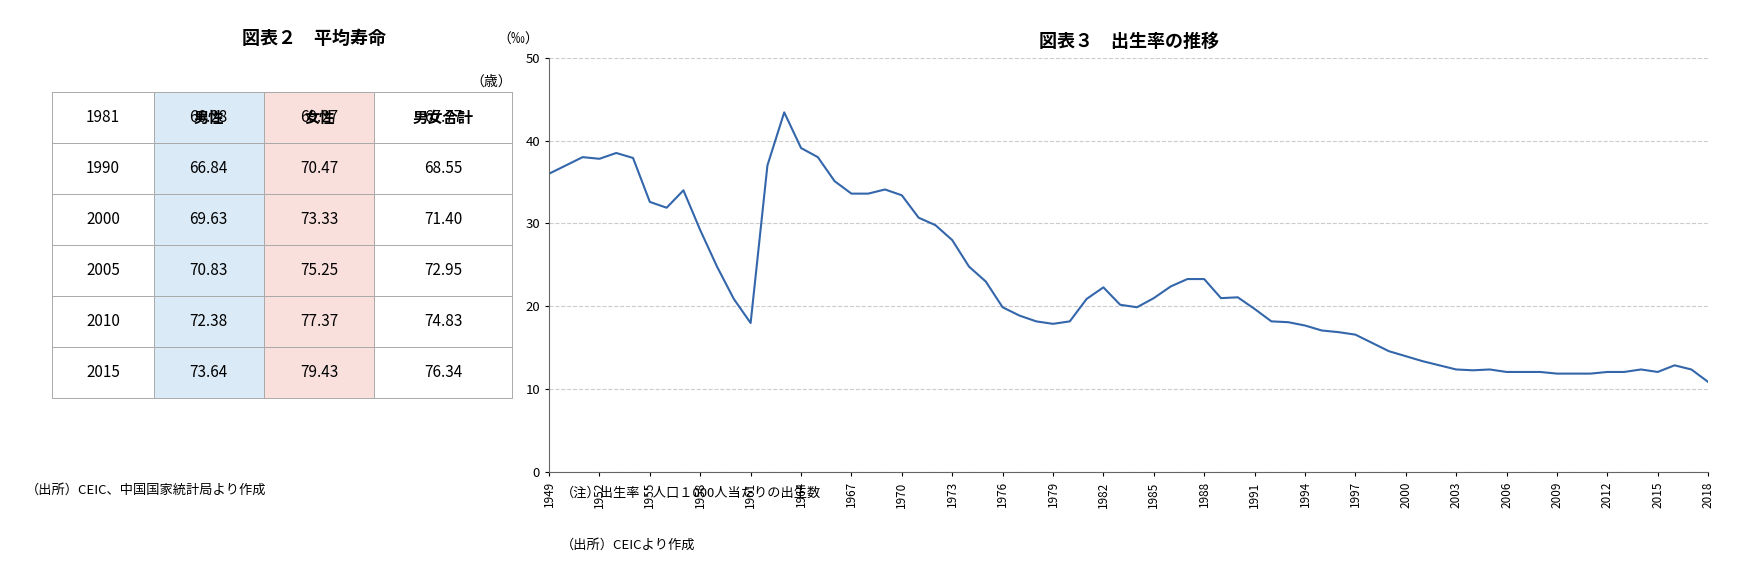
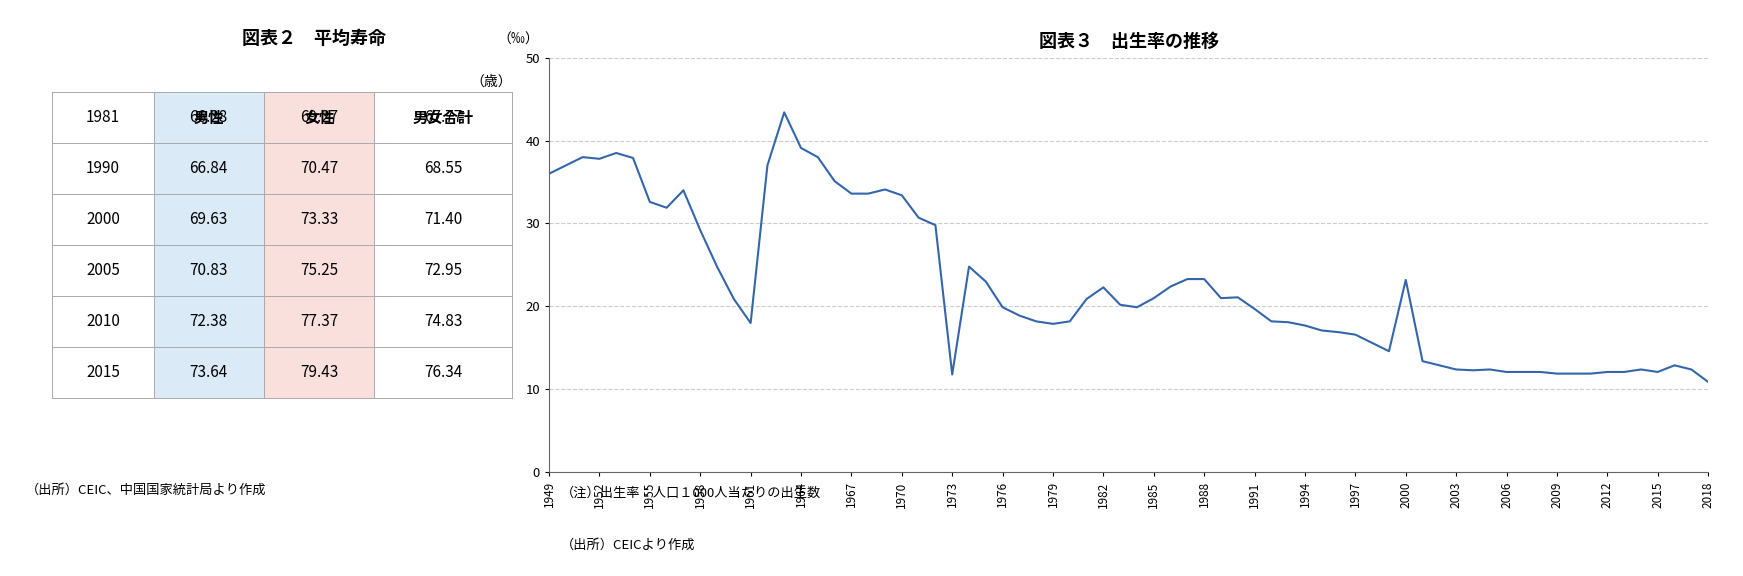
1973: 28.0 -> 11.8
2000: 14.0 -> 23.2
